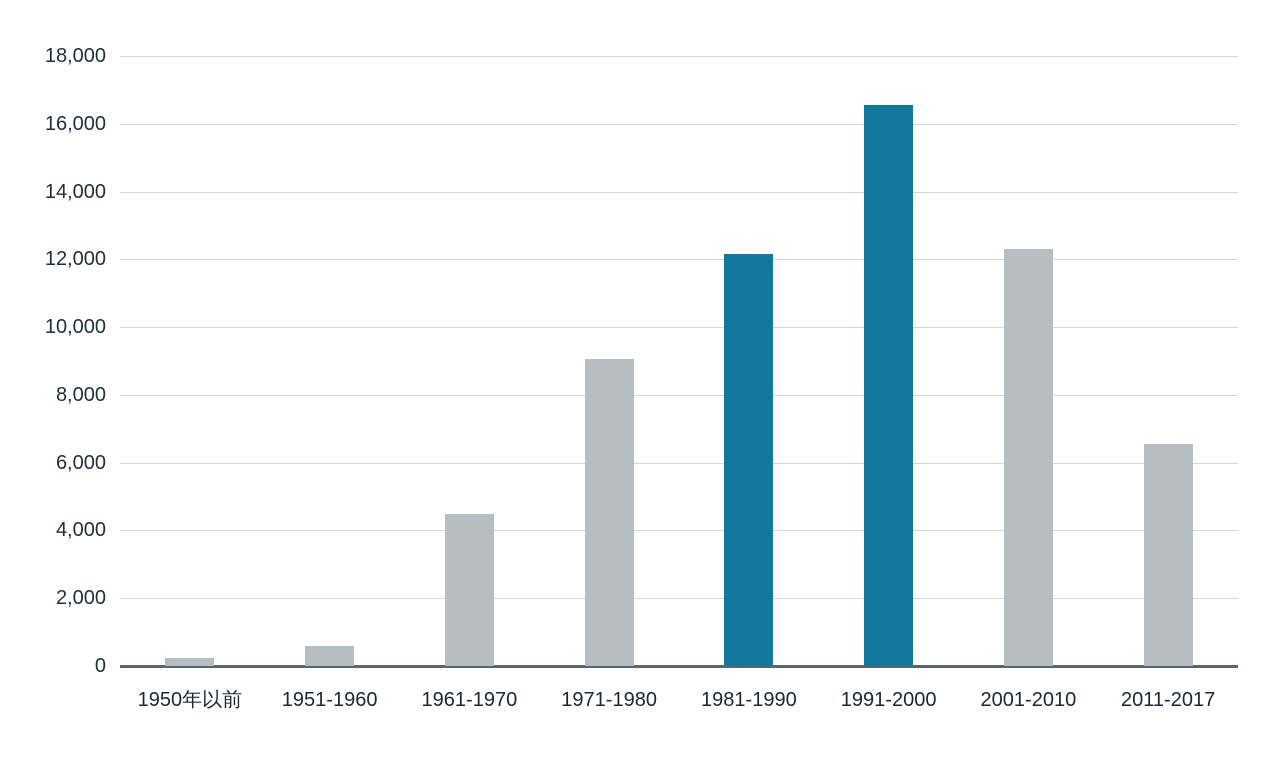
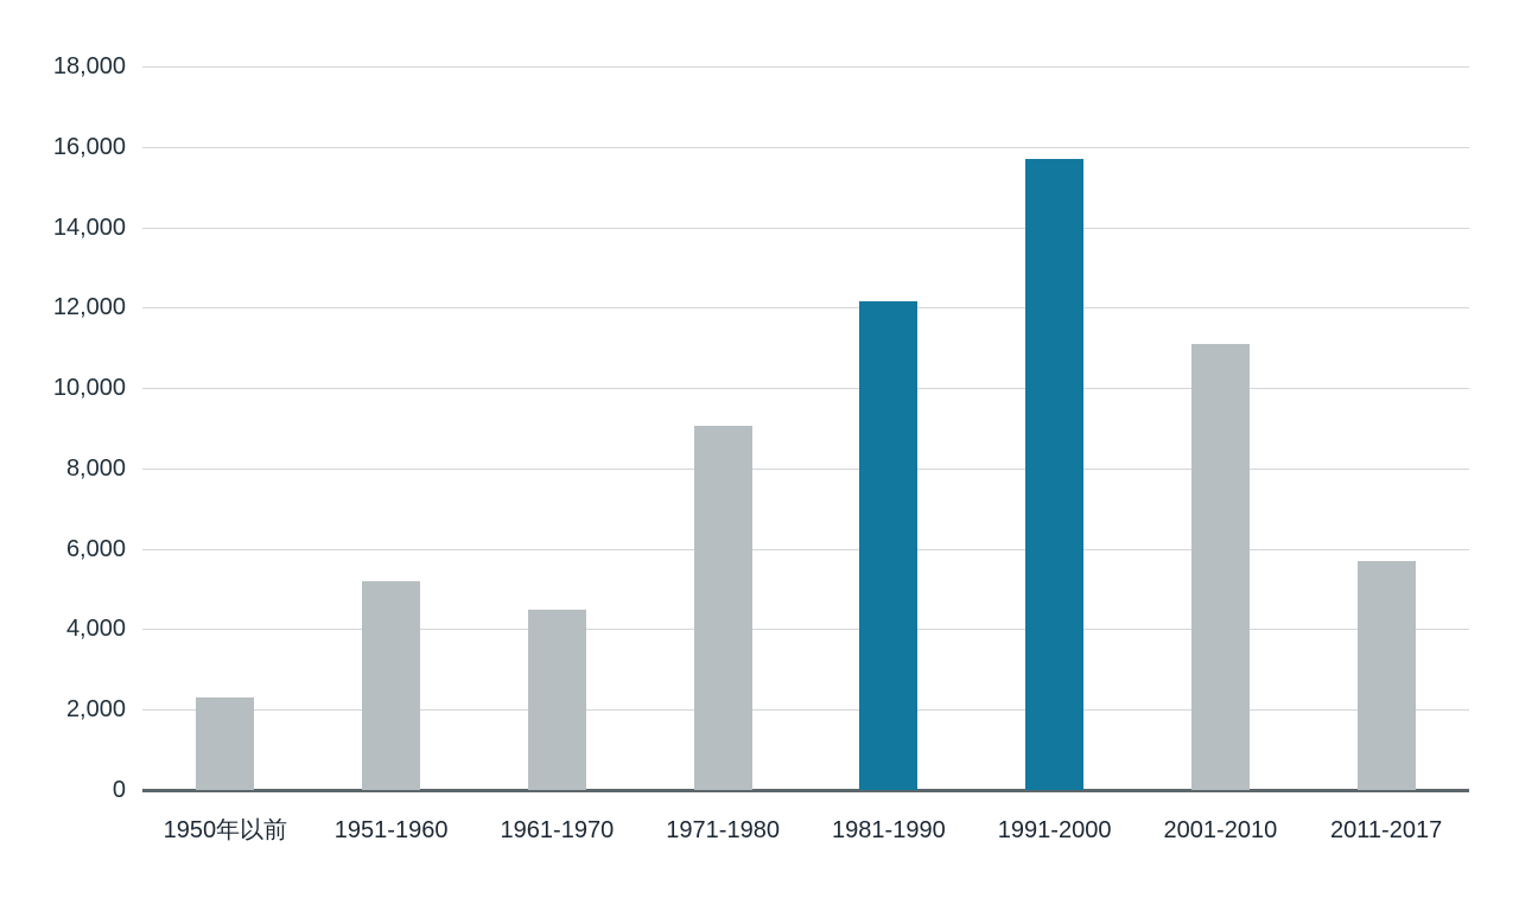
1950年以前: 200 -> 2300
1951-1960: 600 -> 5200
1991-2000: 16600 -> 15700
2001-2010: 12300 -> 11100
2011-2017: 6600 -> 5700
